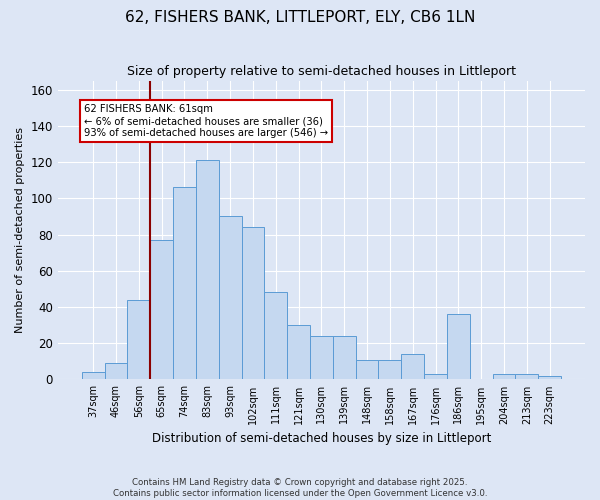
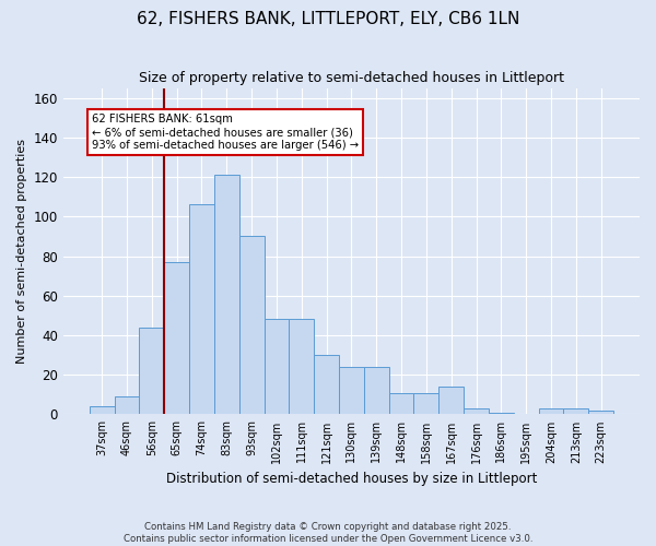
102sqm: 84 -> 48
186sqm: 36 -> 1
